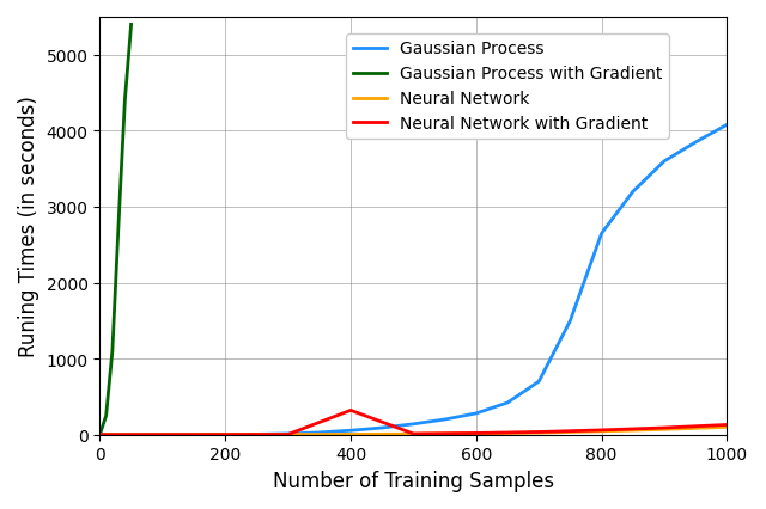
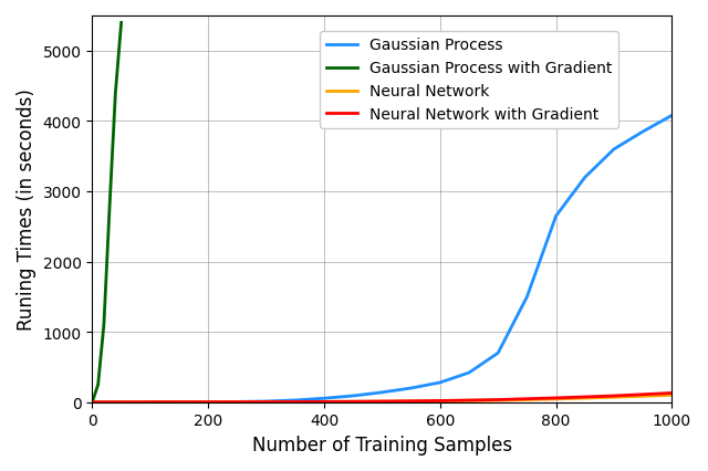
Neural Network with Gradient/400: 320 -> 10
